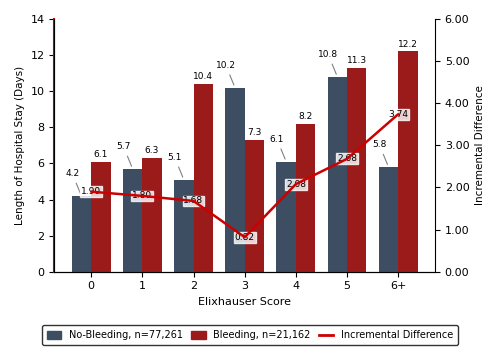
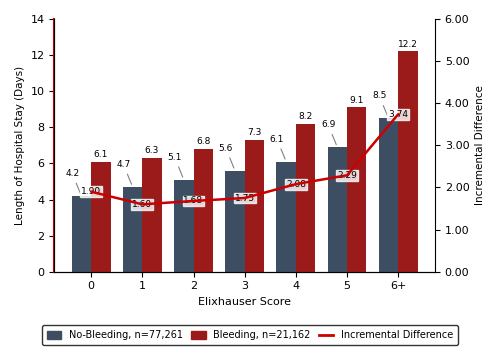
No-Bleeding, n=77,261/1: 5.7 -> 4.7
Incremental Difference/1: 1.80 -> 1.60
Bleeding, n=21,162/2: 10.4 -> 6.8
No-Bleeding, n=77,261/3: 10.2 -> 5.6
Incremental Difference/3: 0.82 -> 1.75
No-Bleeding, n=77,261/5: 10.8 -> 6.9
Incremental Difference/5: 2.68 -> 2.29
Bleeding, n=21,162/5: 11.3 -> 9.1
No-Bleeding, n=77,261/6+: 5.8 -> 8.5
